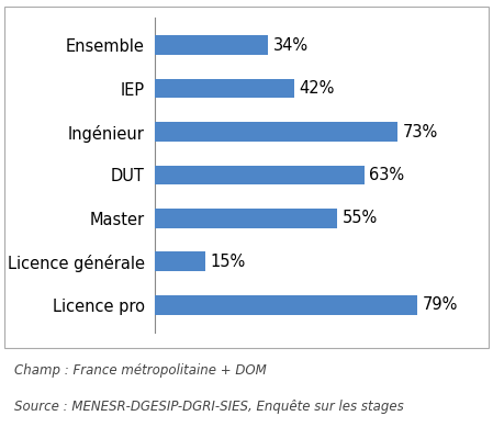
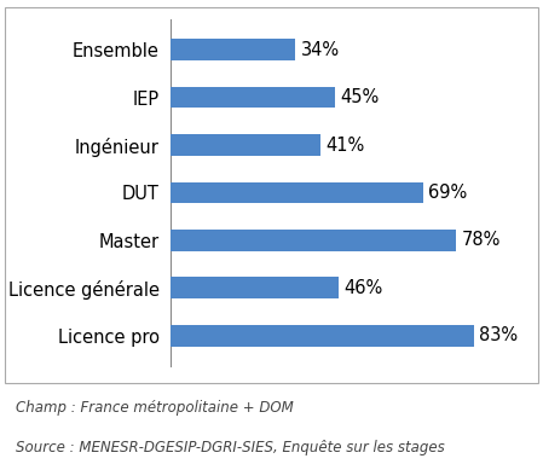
IEP: 42% -> 45%
Ingénieur: 73% -> 41%
DUT: 63% -> 69%
Master: 55% -> 78%
Licence générale: 15% -> 46%
Licence pro: 79% -> 83%
